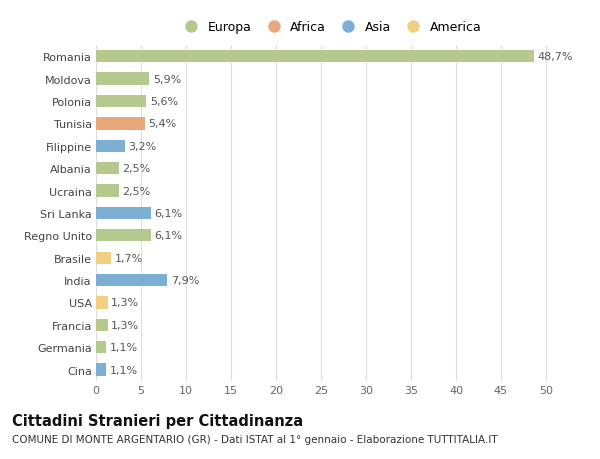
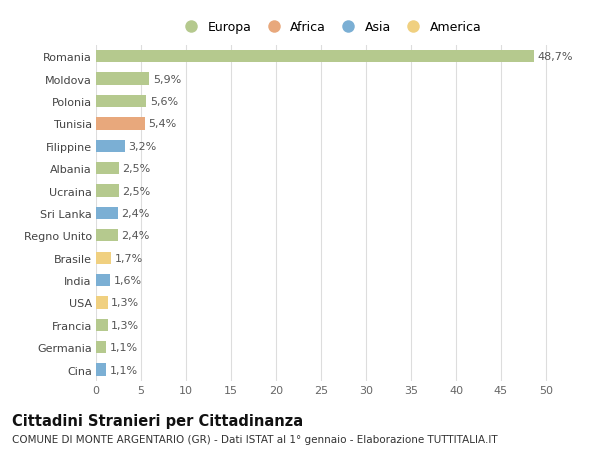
Sri Lanka: 6,1% -> 2,4%
Regno Unito: 6,1% -> 2,4%
India: 7,9% -> 1,6%
